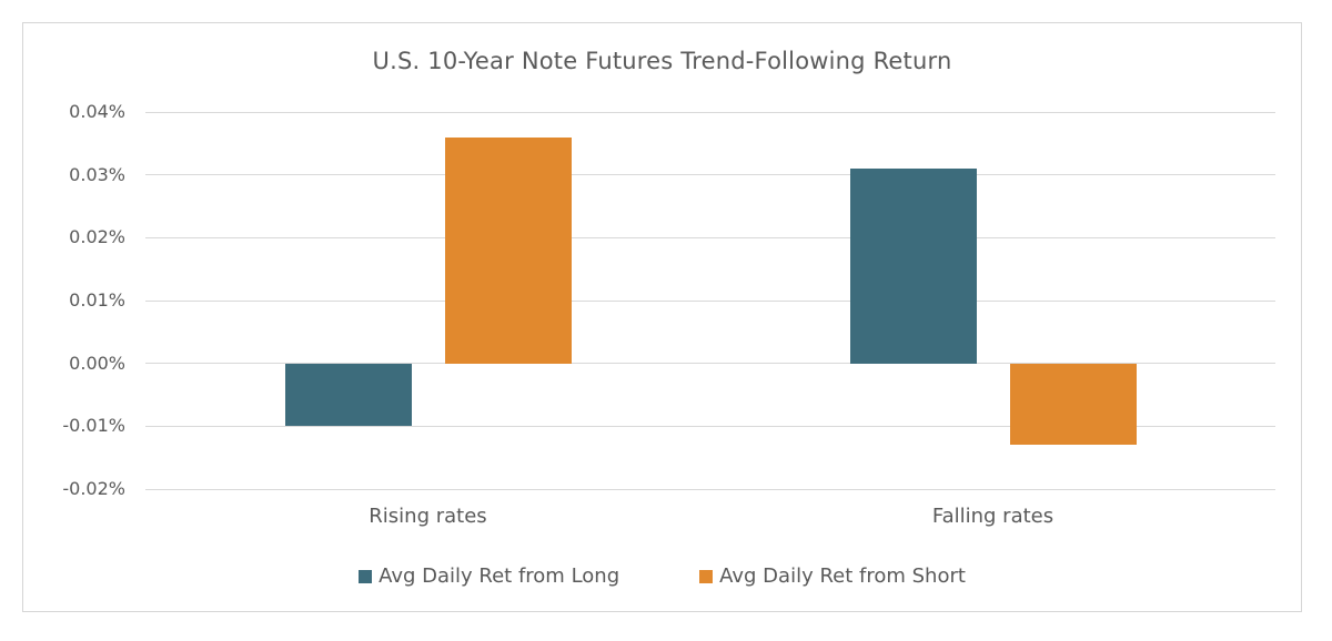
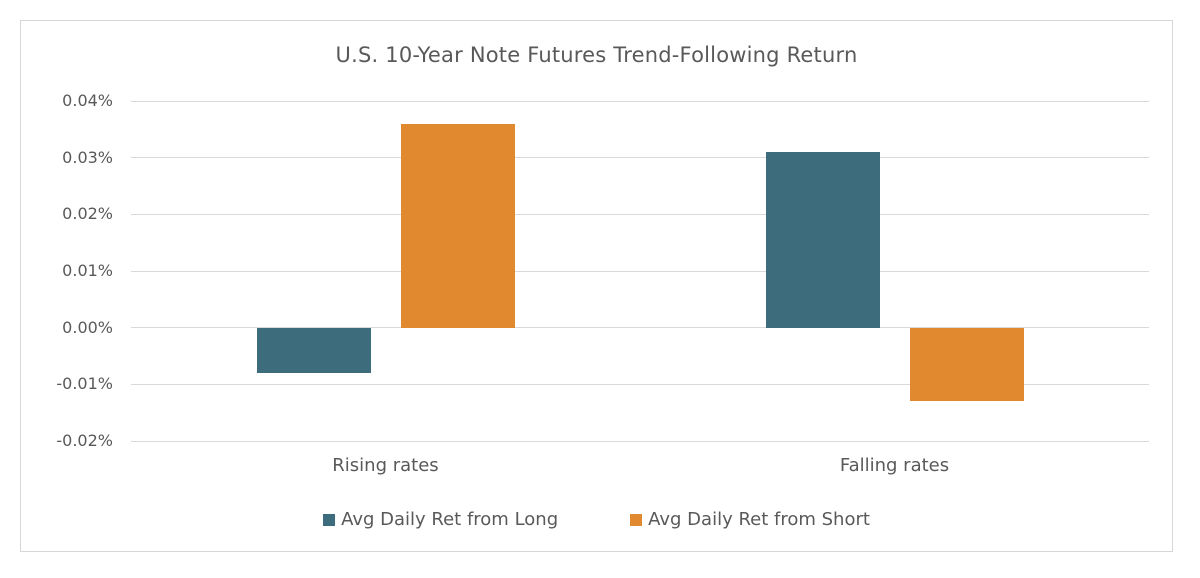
Avg Daily Ret from Long/Rising rates: -0.010% -> -0.008%
